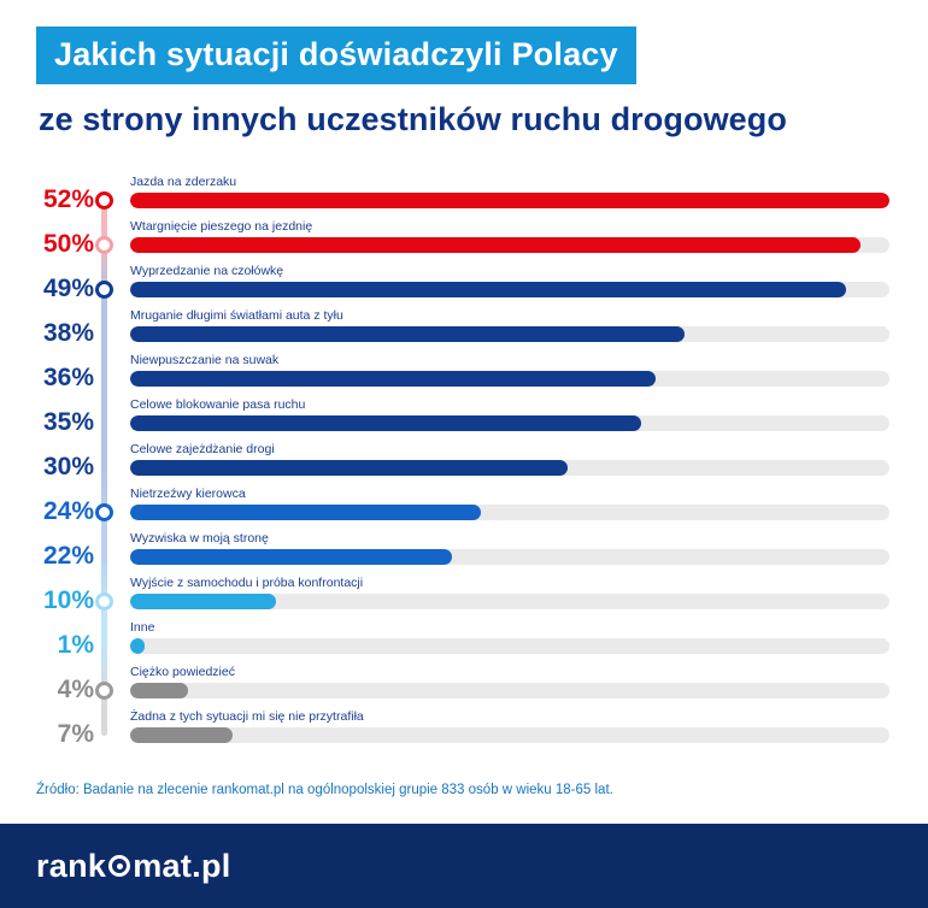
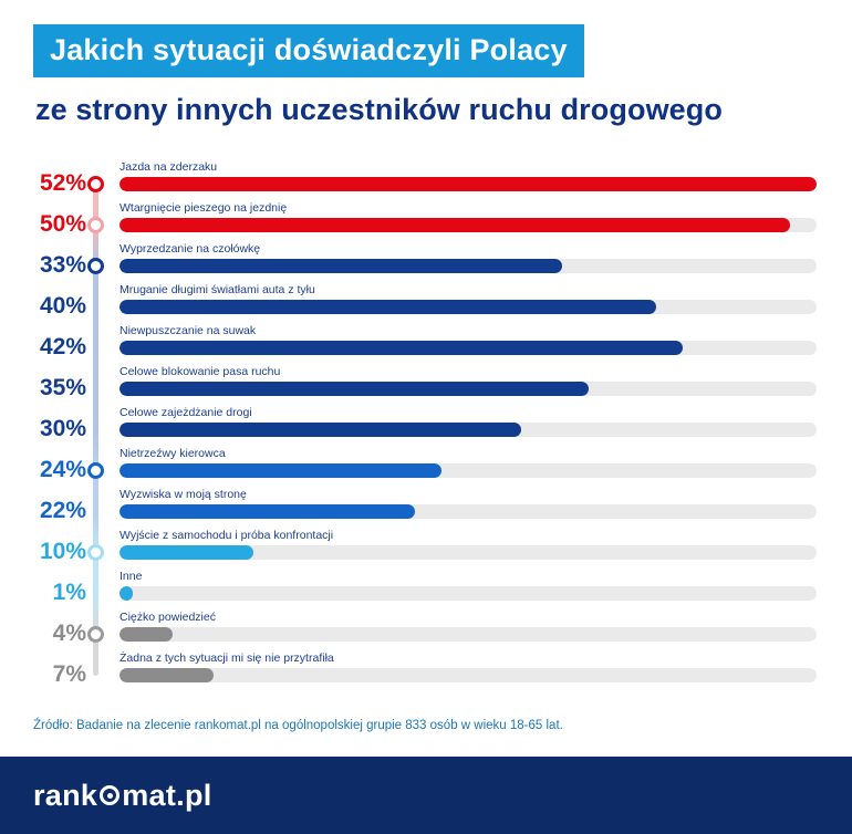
Wyprzedzanie na czołówkę: 49% -> 33%
Mruganie długimi światłami auta z tyłu: 38% -> 40%
Niewpuszczanie na suwak: 36% -> 42%
